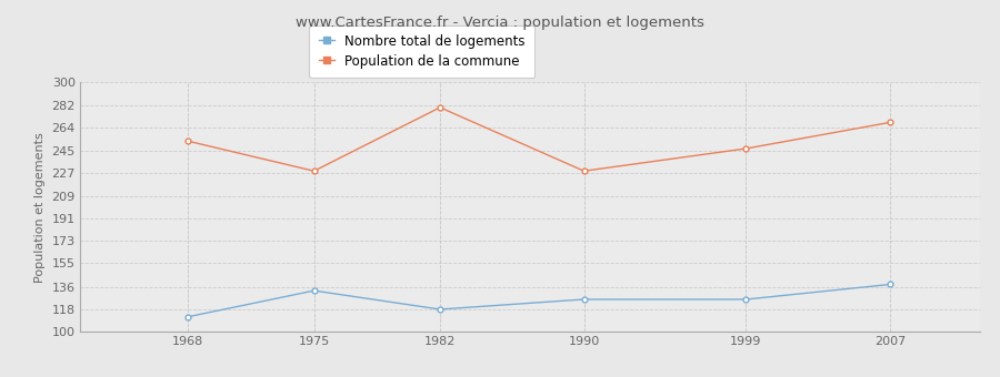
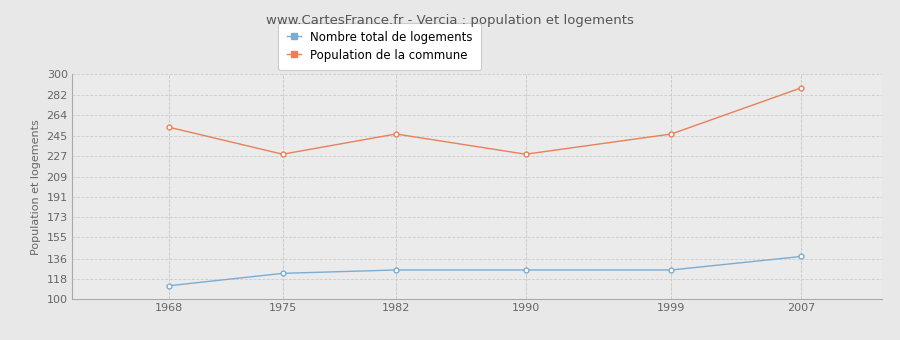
Nombre total de logements/1975: 133 -> 123
Nombre total de logements/1982: 118 -> 126
Population de la commune/1982: 280 -> 247
Population de la commune/2007: 268 -> 288
